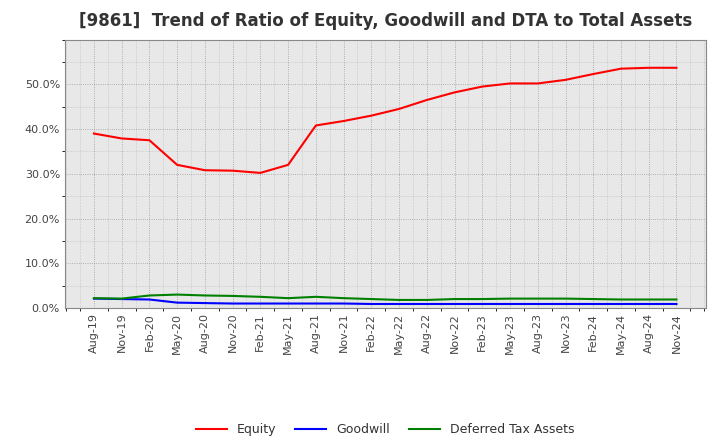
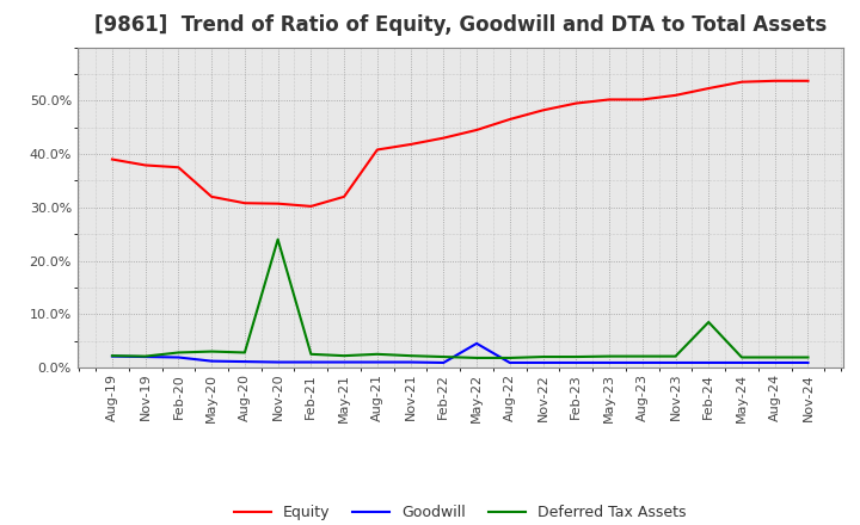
Deferred Tax Assets/Nov-20: 2.7% -> 24.0%
Goodwill/May-22: 0.9% -> 4.5%
Deferred Tax Assets/Feb-24: 2.0% -> 8.5%
